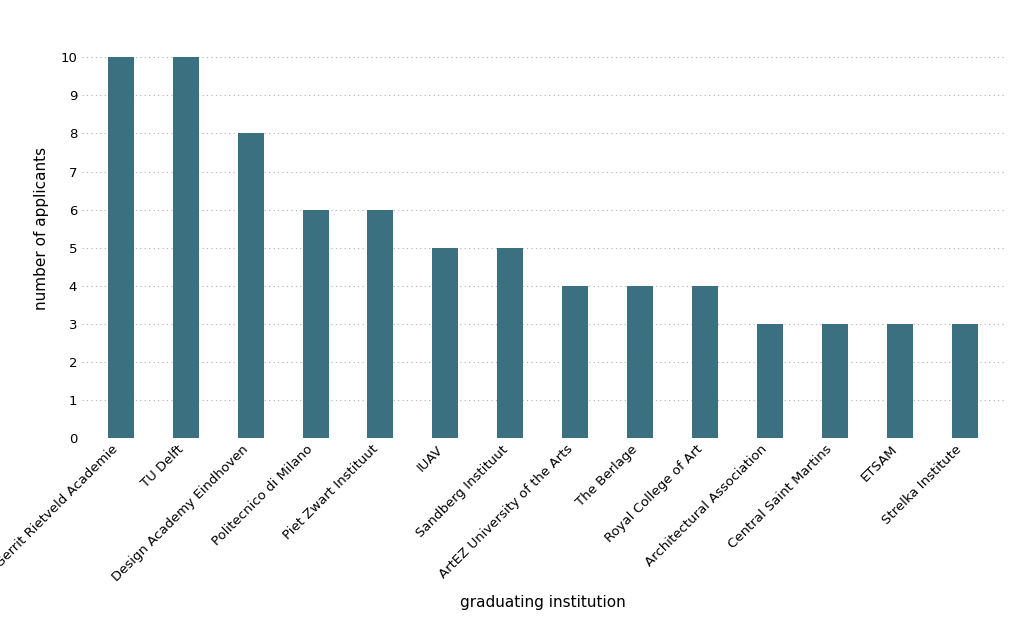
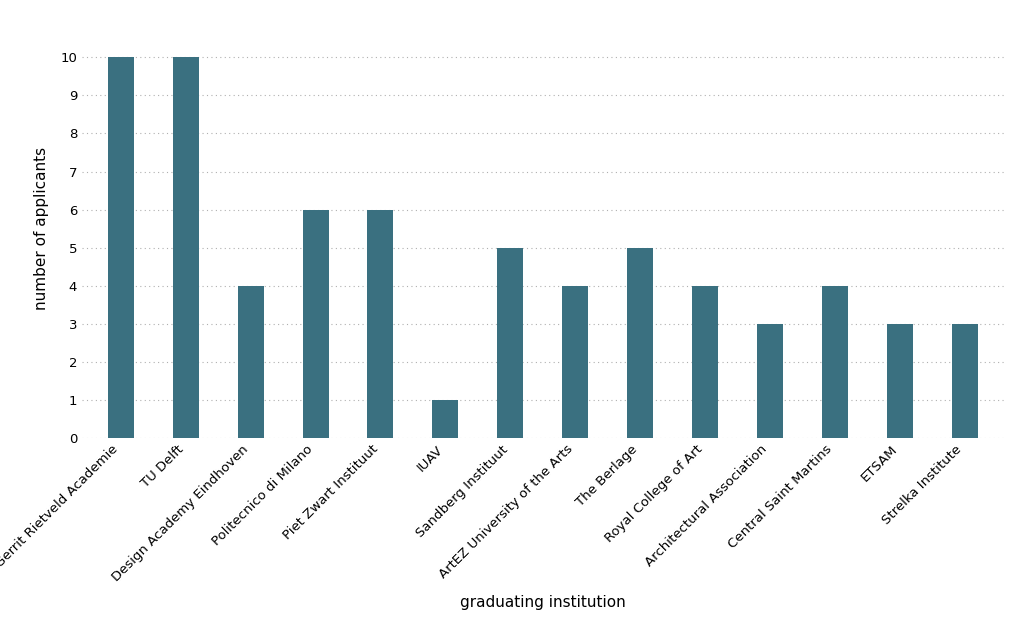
Design Academy Eindhoven: 8 -> 4
IUAV: 5 -> 1
The Berlage: 4 -> 5
Central Saint Martins: 3 -> 4
